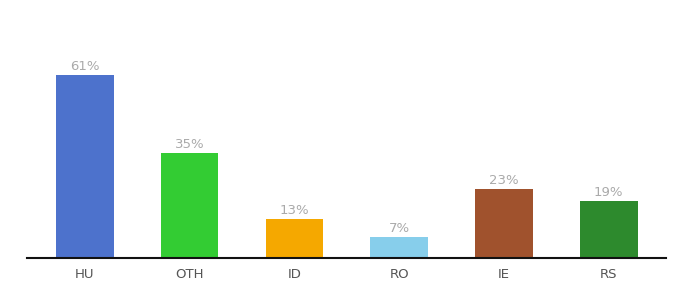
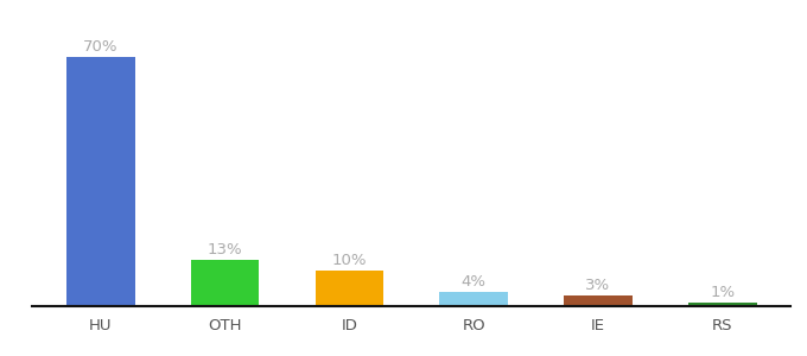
HU: 61% -> 70%
OTH: 35% -> 13%
ID: 13% -> 10%
RO: 7% -> 4%
IE: 23% -> 3%
RS: 19% -> 1%
